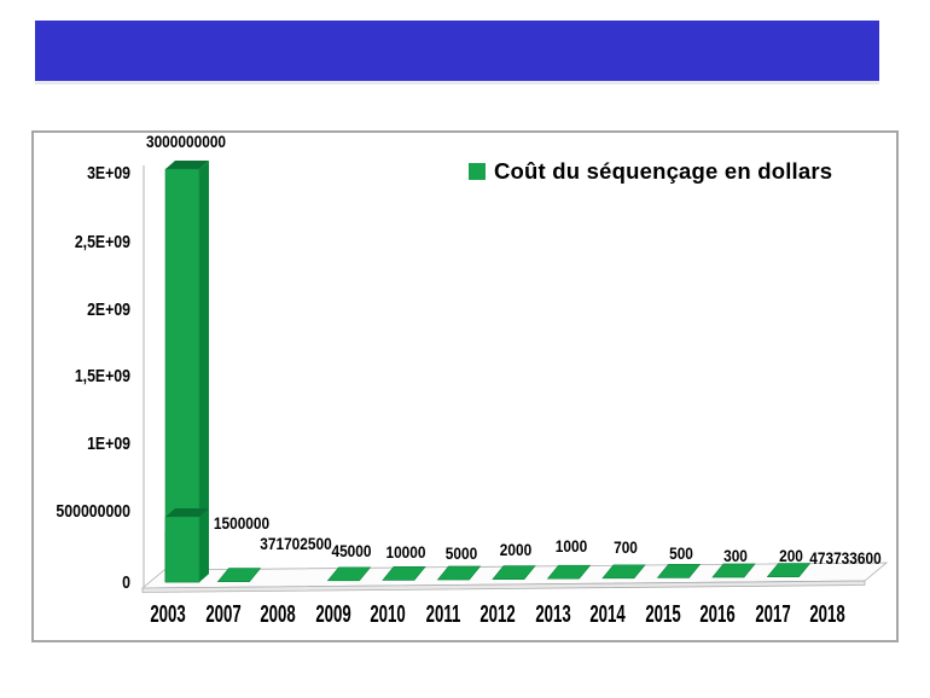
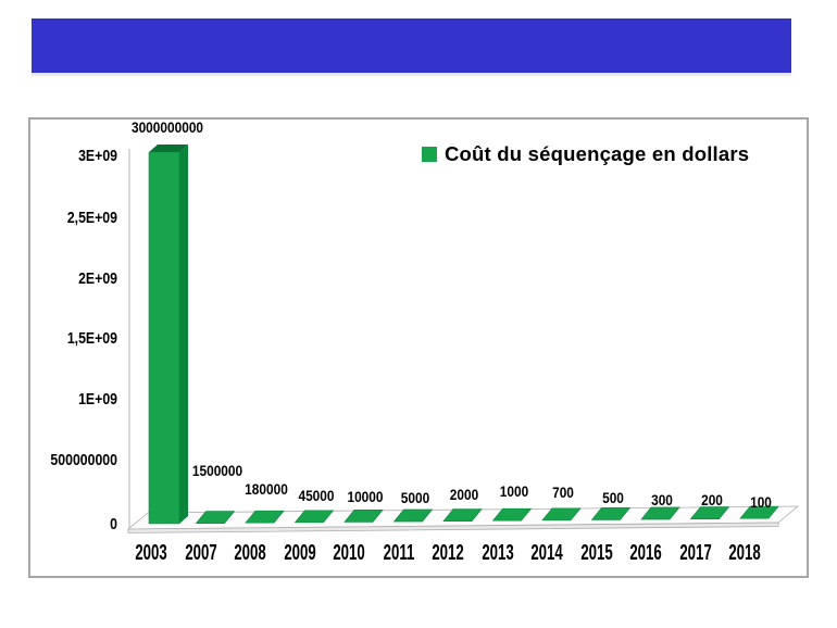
2008: 371702500 -> 180000
2018: 473733600 -> 100
